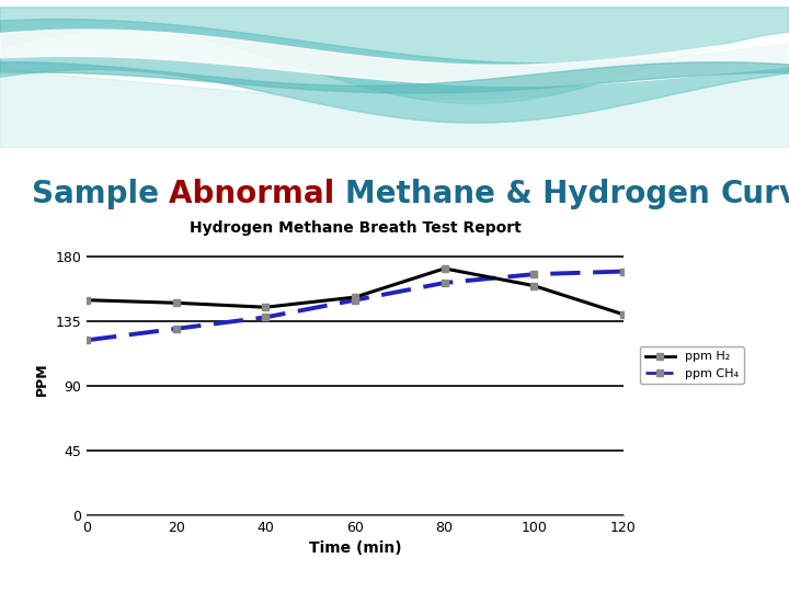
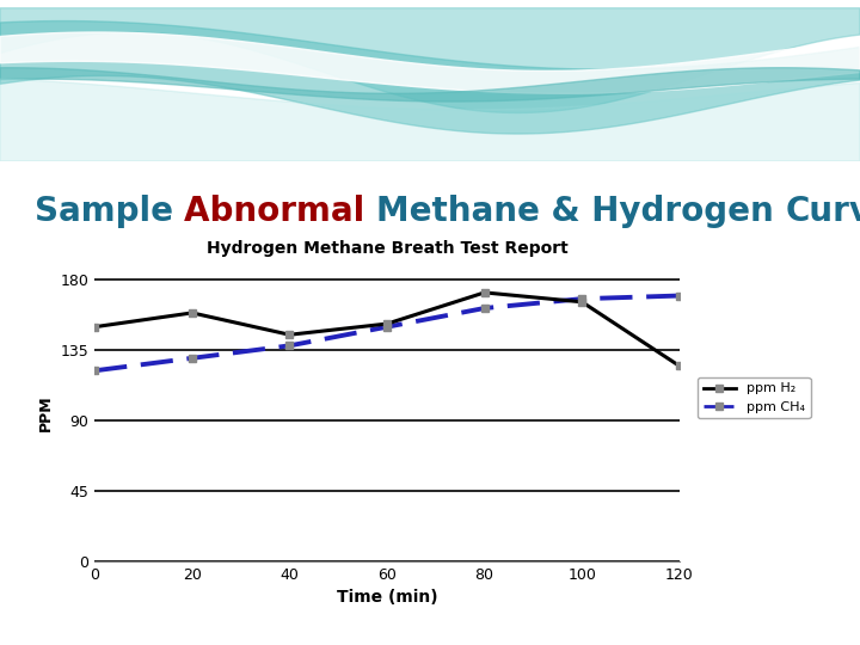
Hydrogen Methane Breath Test Report/ppm H₂/20: 148 -> 159
Hydrogen Methane Breath Test Report/ppm H₂/100: 160 -> 166
Hydrogen Methane Breath Test Report/ppm H₂/120: 140 -> 125
